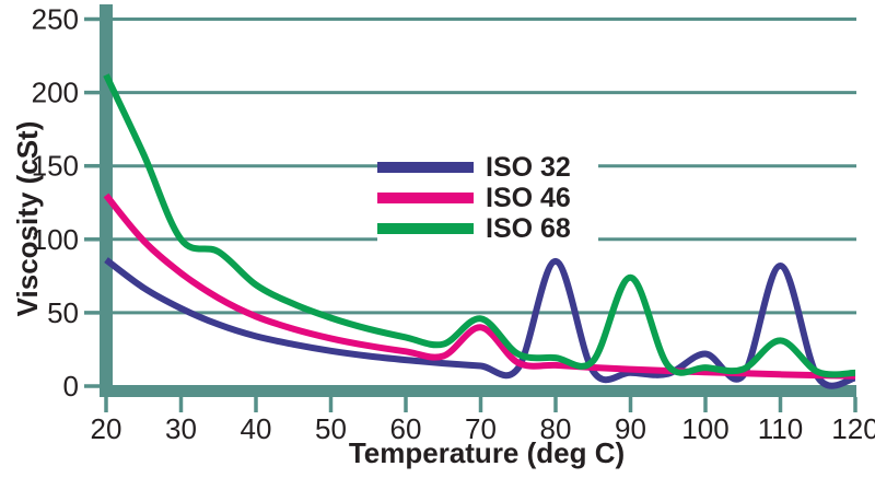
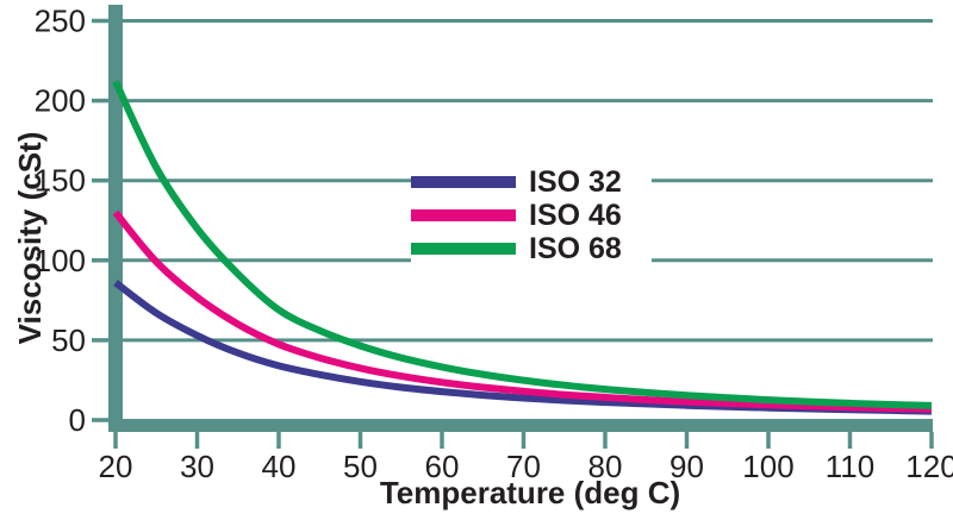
ISO 68/30: 100 -> 120
ISO 46/70: 40 -> 18
ISO 68/70: 46 -> 25
ISO 32/80: 85 -> 11
ISO 68/90: 74 -> 15
ISO 32/100: 22 -> 8
ISO 32/110: 82 -> 6
ISO 68/110: 31 -> 10
